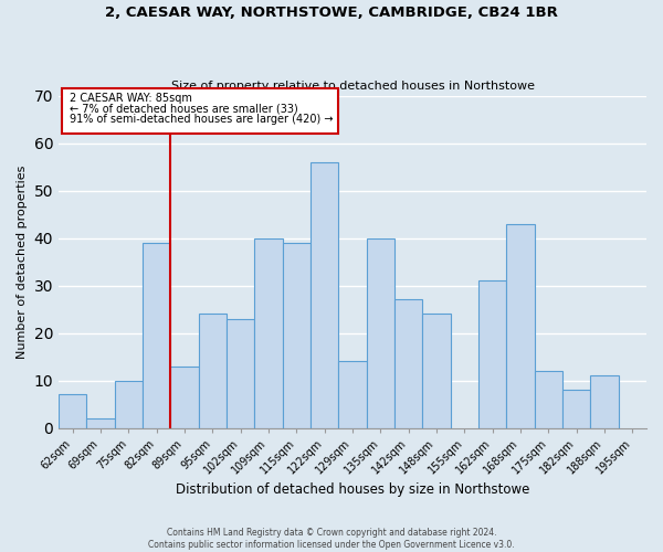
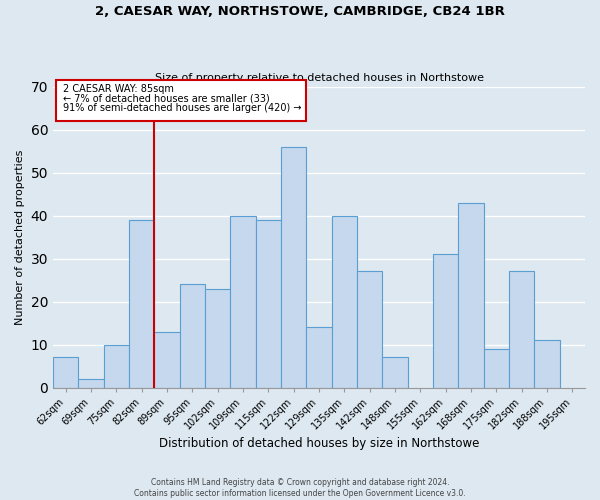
148sqm: 24 -> 7
175sqm: 12 -> 9
182sqm: 8 -> 27
